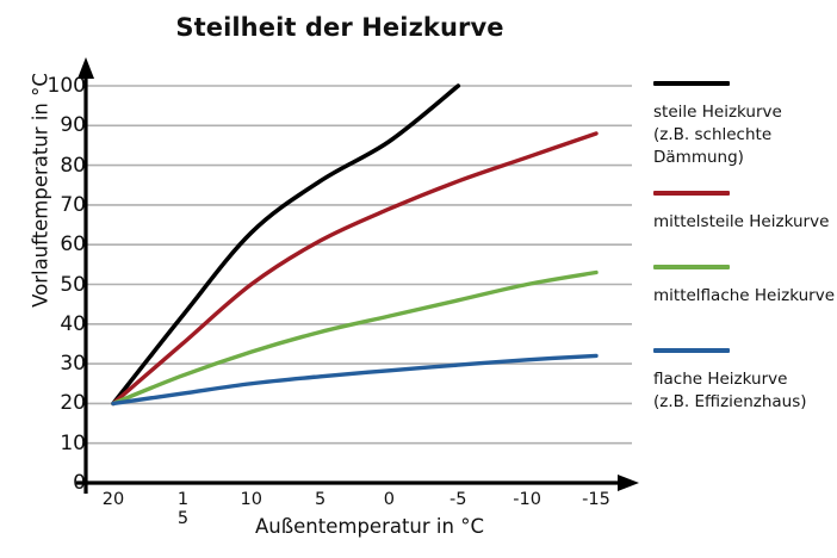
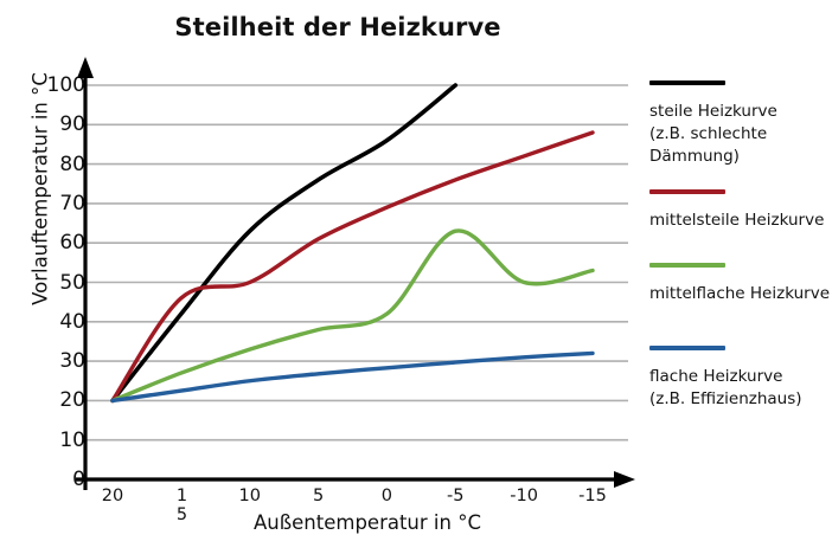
mittelsteile Heizkurve/15: 35 -> 46
mittelflache Heizkurve/-5: 46 -> 63
